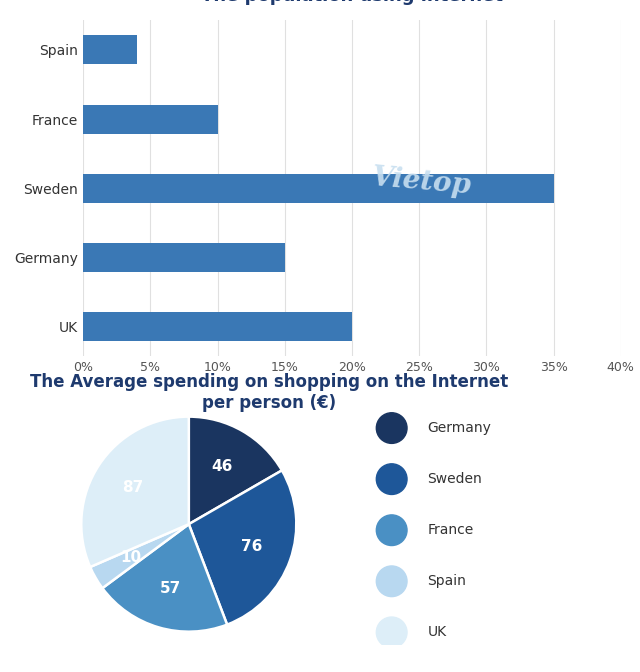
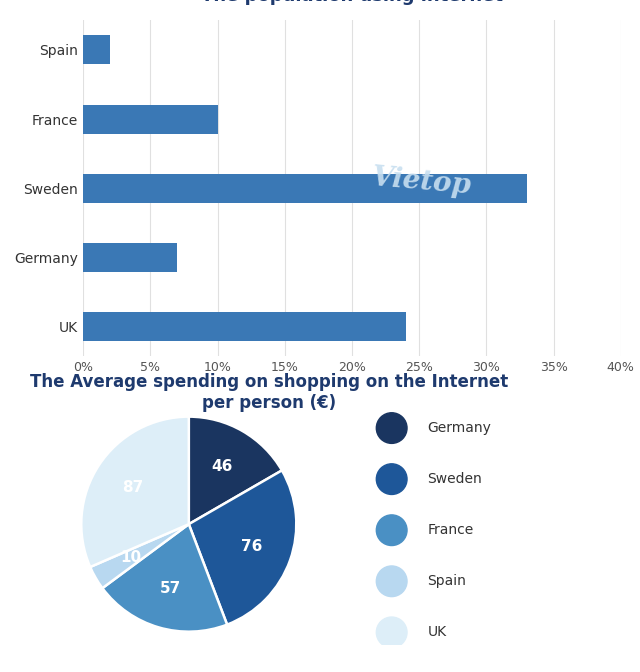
Spain: 4% -> 2%
Sweden: 35% -> 33%
Germany: 15% -> 7%
UK: 20% -> 24%
